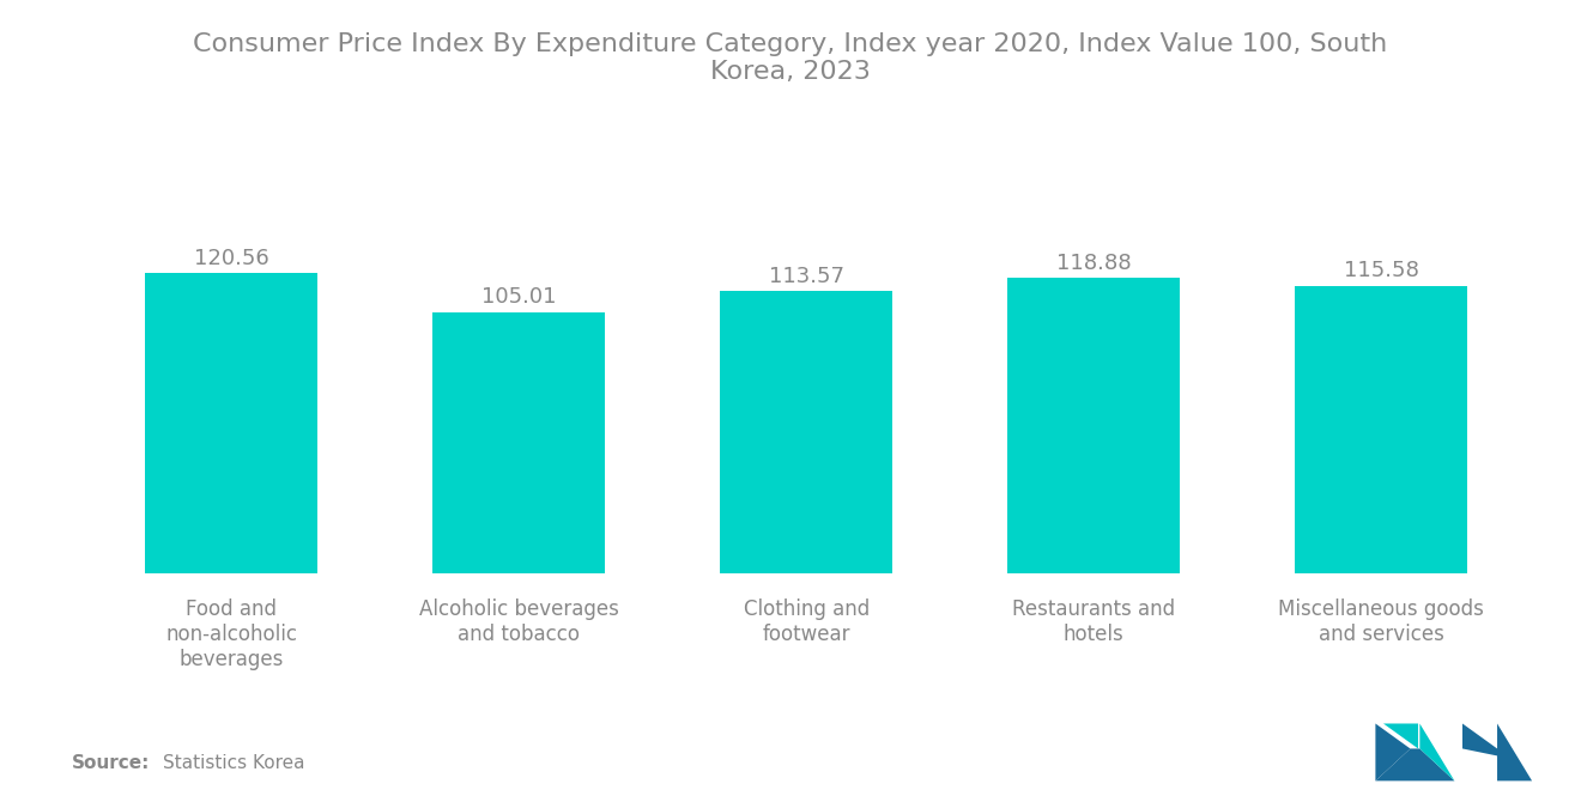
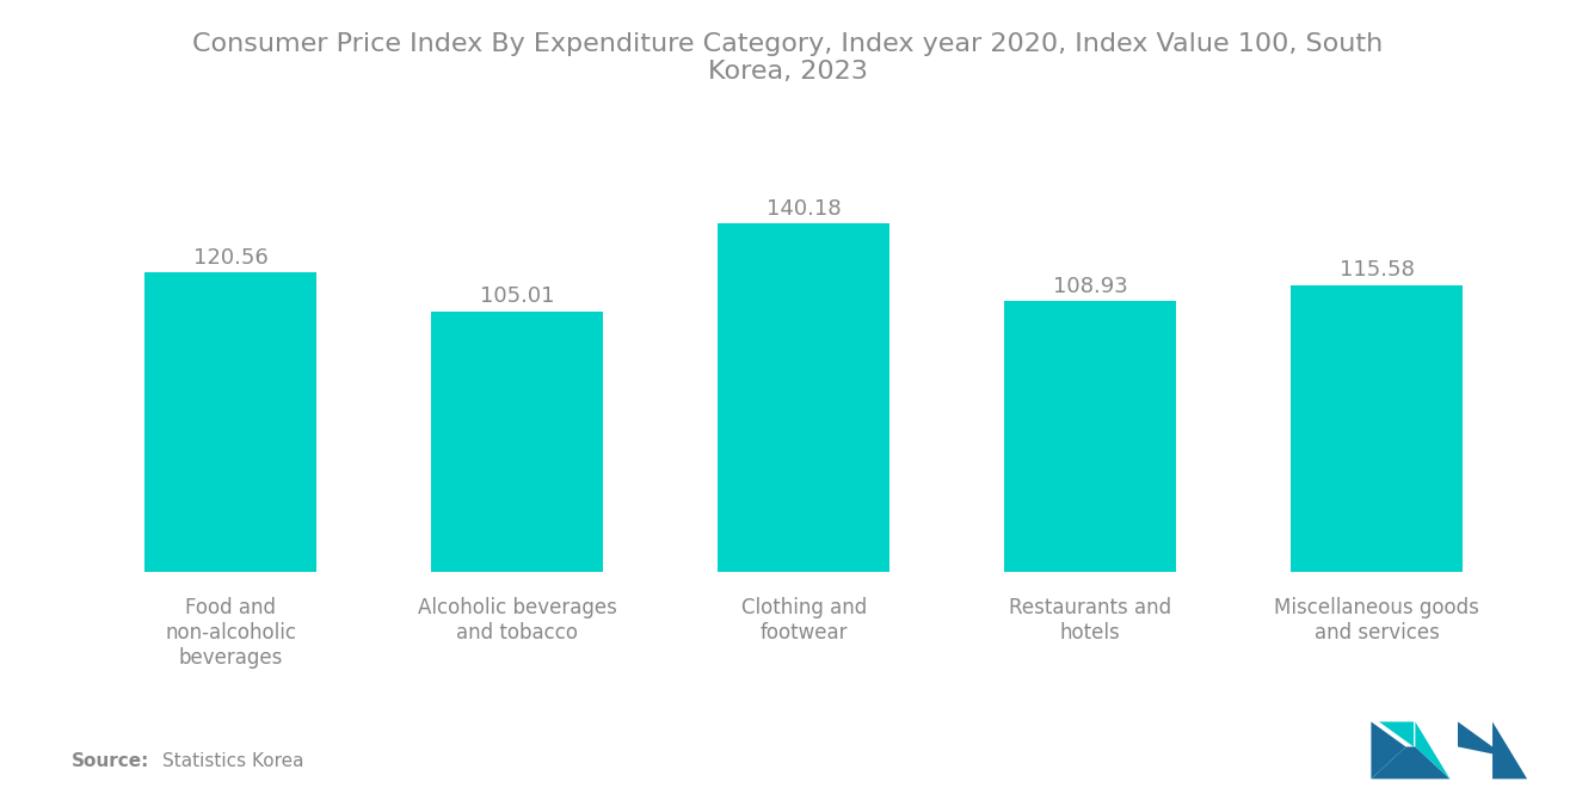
Clothing and footwear: 113.57 -> 140.18
Restaurants and hotels: 118.88 -> 108.93
